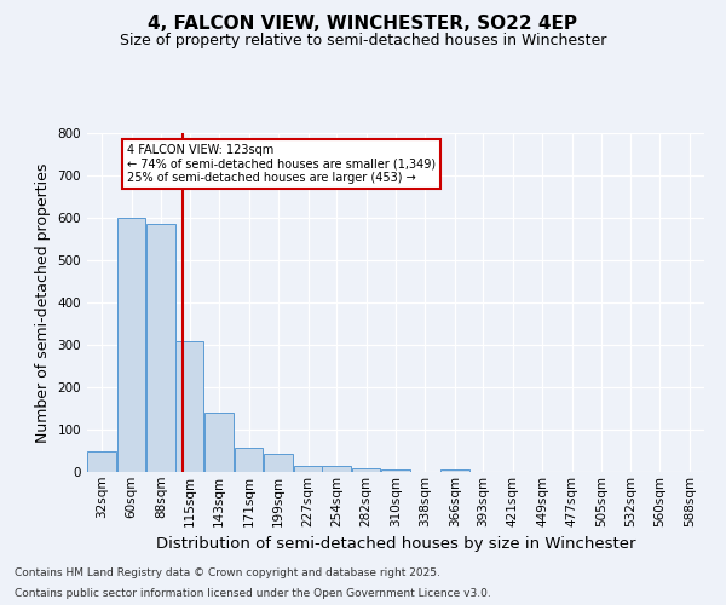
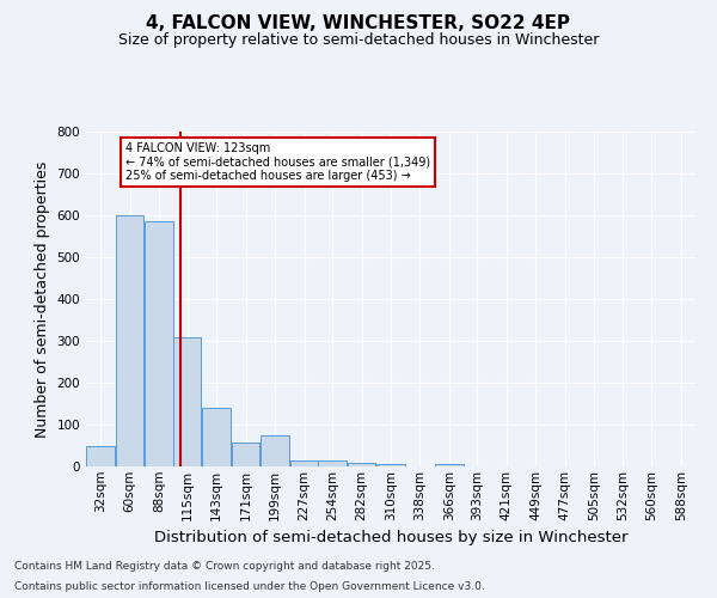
199sqm: 42 -> 75
